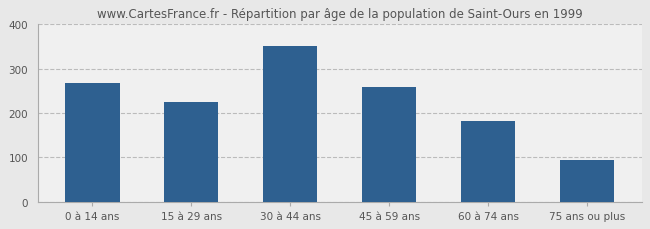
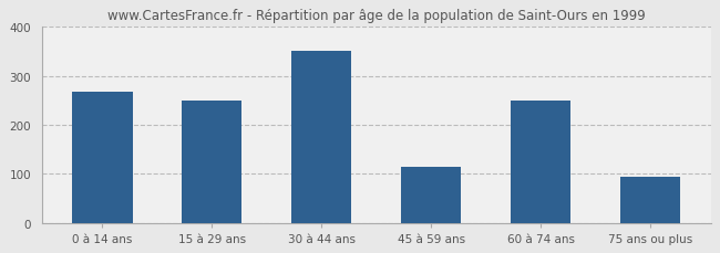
15 à 29 ans: 224 -> 250
45 à 59 ans: 258 -> 115
60 à 74 ans: 182 -> 250
